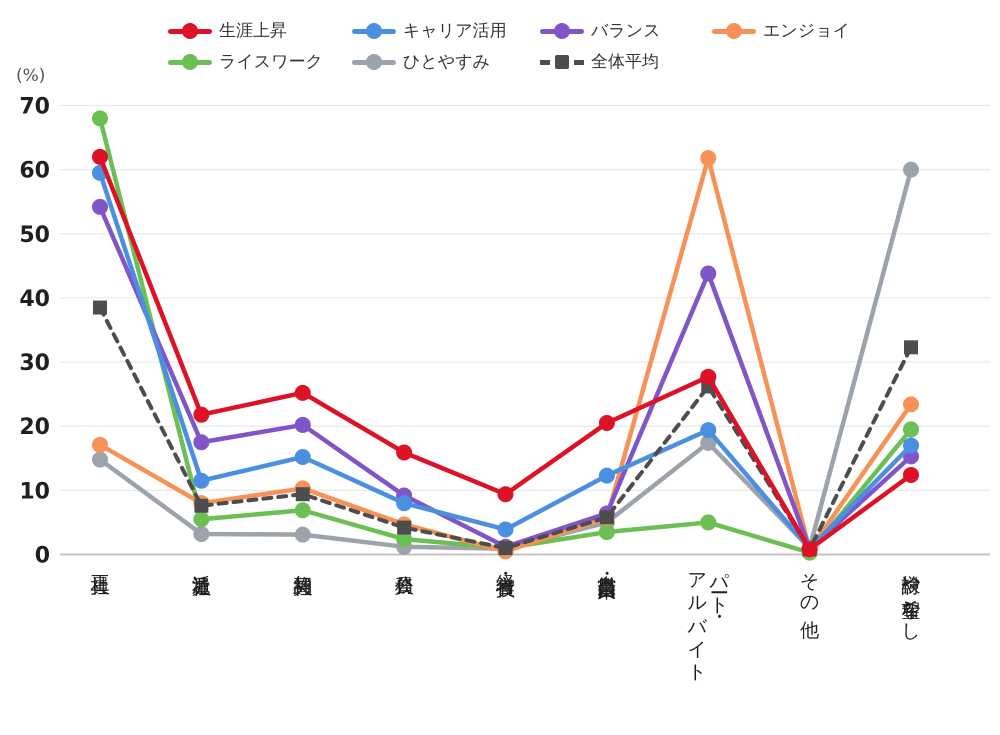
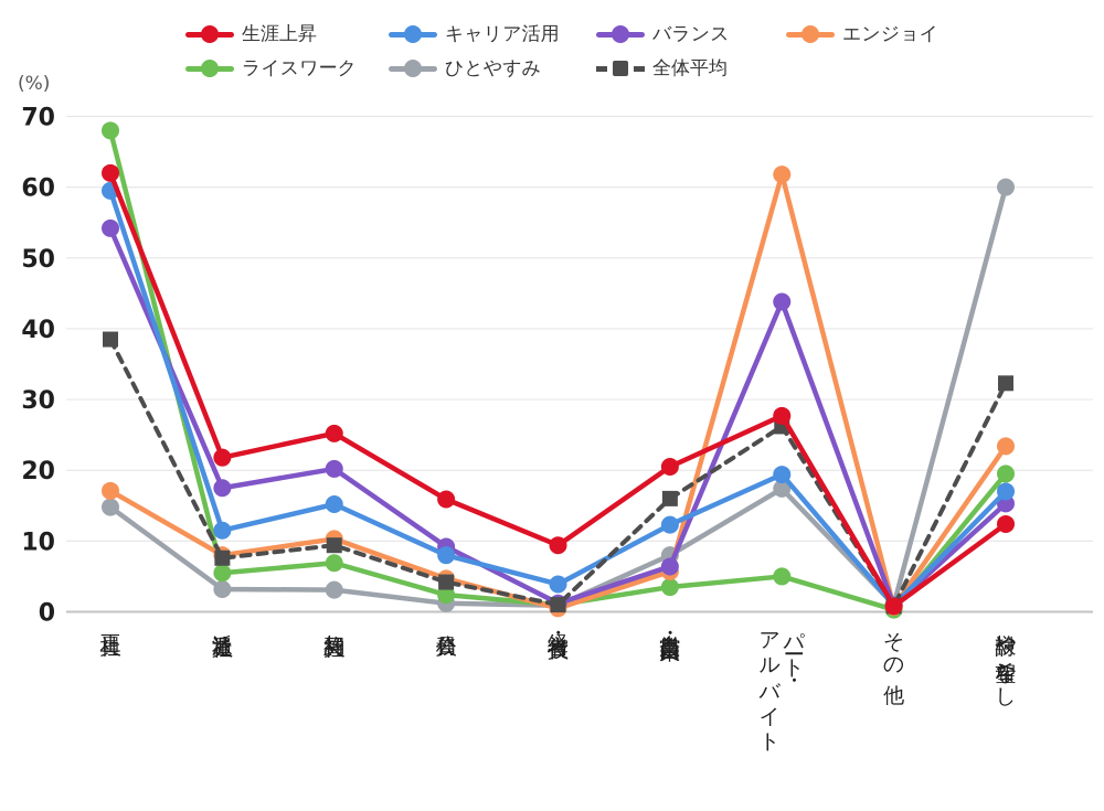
ひとやすみ/自営業・自由業: 5 -> 8
全体平均/自営業・自由業: 6 -> 16
